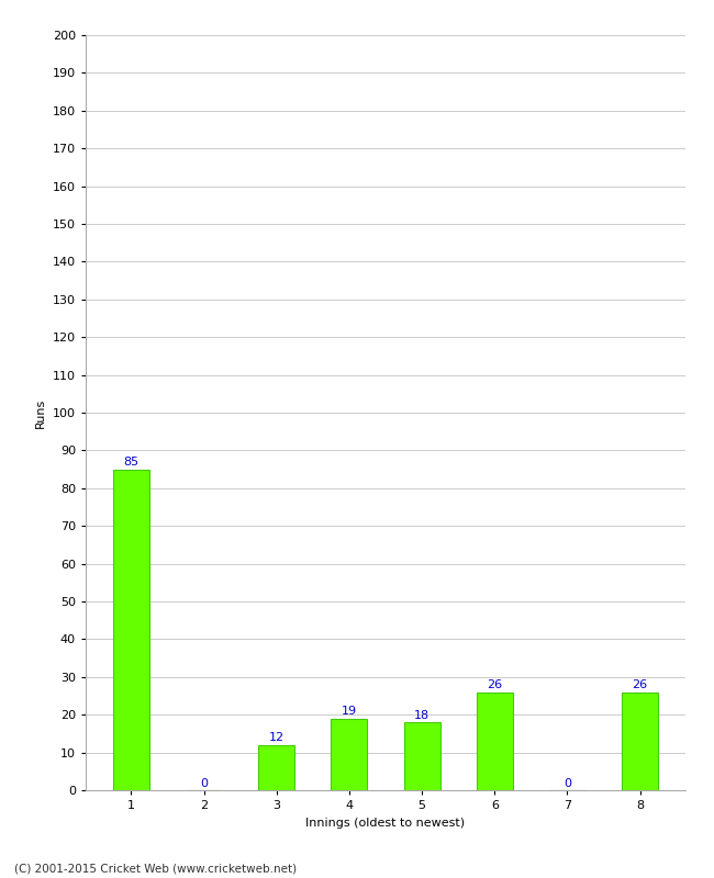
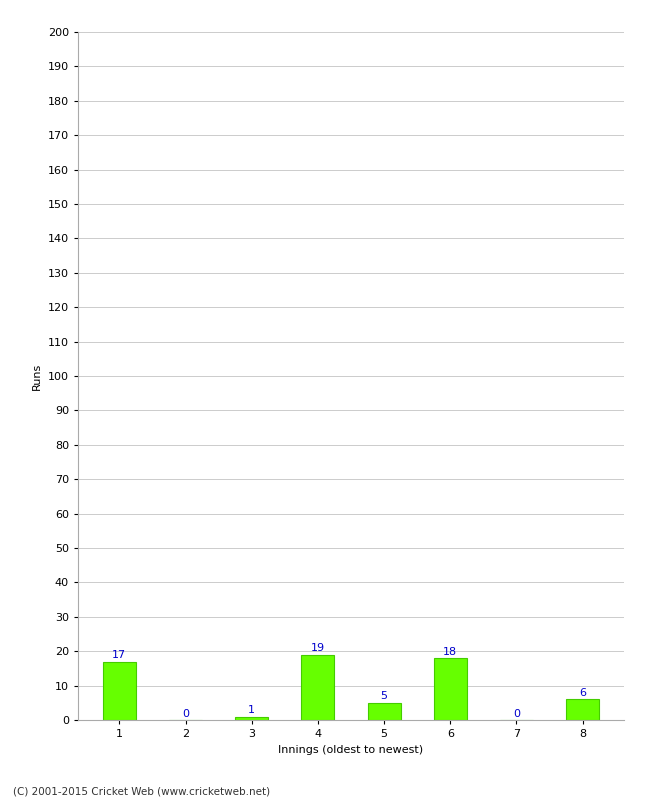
1: 85 -> 17
3: 12 -> 1
5: 18 -> 5
6: 26 -> 18
8: 26 -> 6
